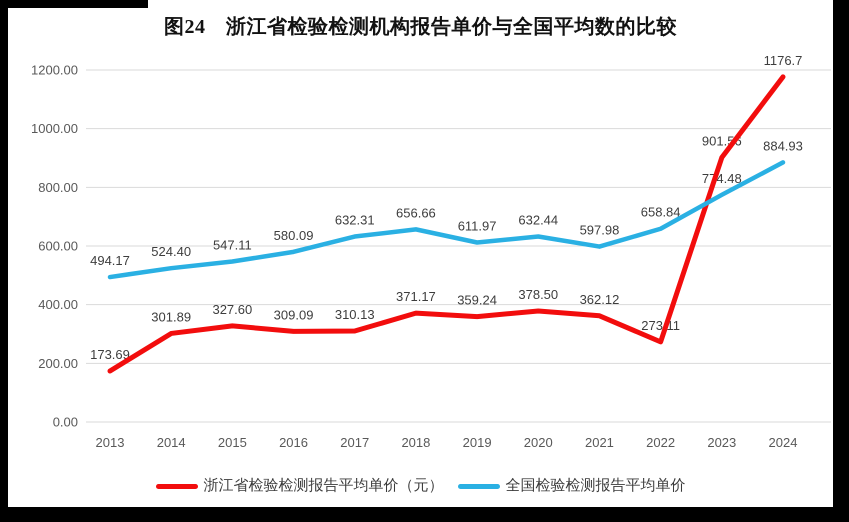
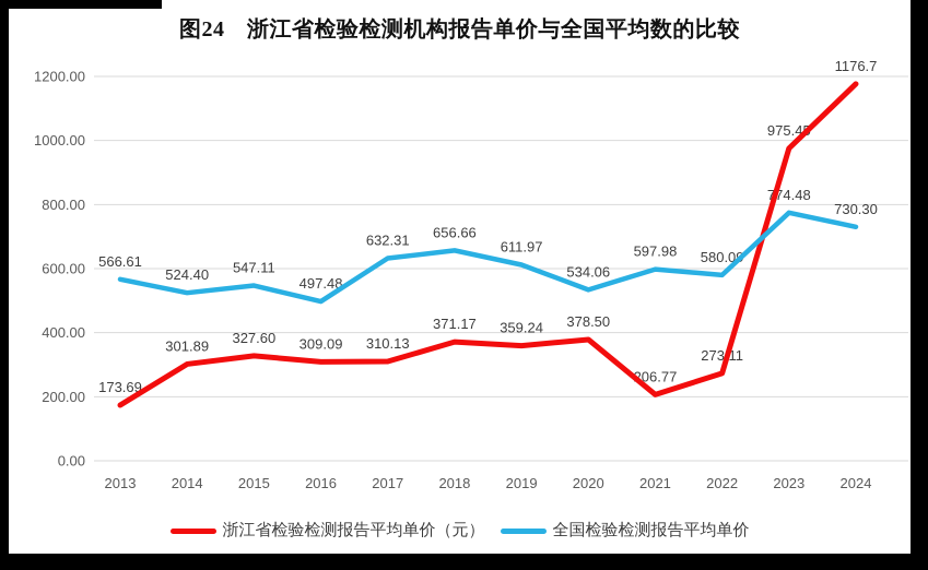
全国检验检测报告平均单价/2013: 494.17 -> 566.61
全国检验检测报告平均单价/2016: 580.09 -> 497.48
全国检验检测报告平均单价/2020: 632.44 -> 534.06
浙江省检验检测报告平均单价（元）/2021: 362.12 -> 206.77
全国检验检测报告平均单价/2022: 658.84 -> 580.09
浙江省检验检测报告平均单价（元）/2023: 901.56 -> 975.45
全国检验检测报告平均单价/2024: 884.93 -> 730.30
